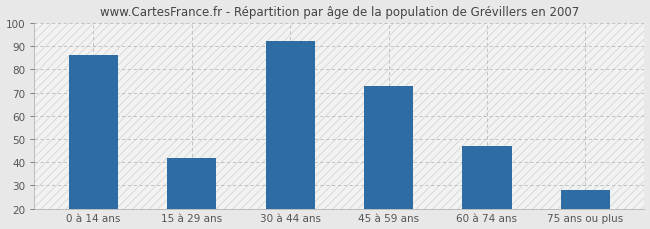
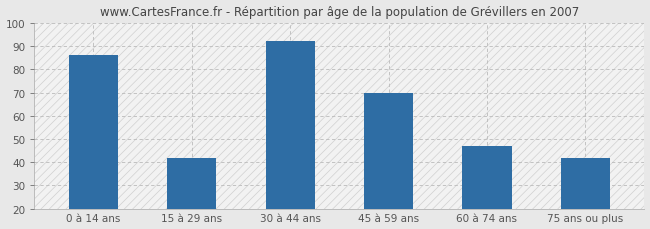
45 à 59 ans: 73 -> 70
75 ans ou plus: 28 -> 42
